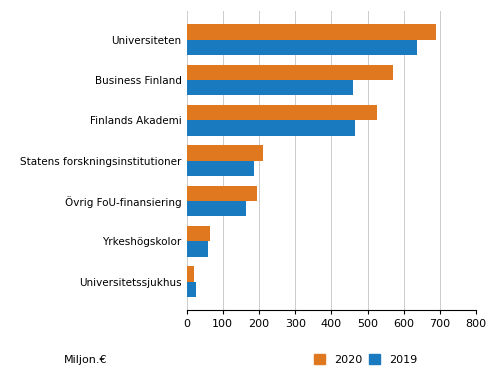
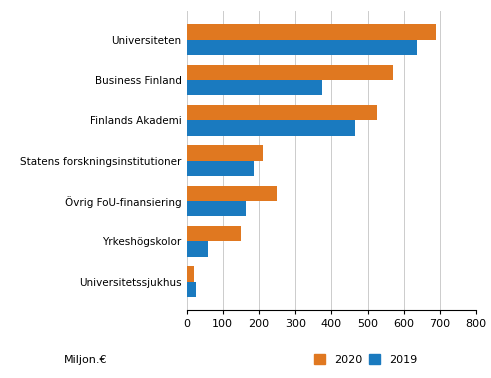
2019/Business Finland: 460 -> 375
2020/Övrig FoU-finansiering: 195 -> 250
2020/Yrkeshögskolor: 65 -> 150
